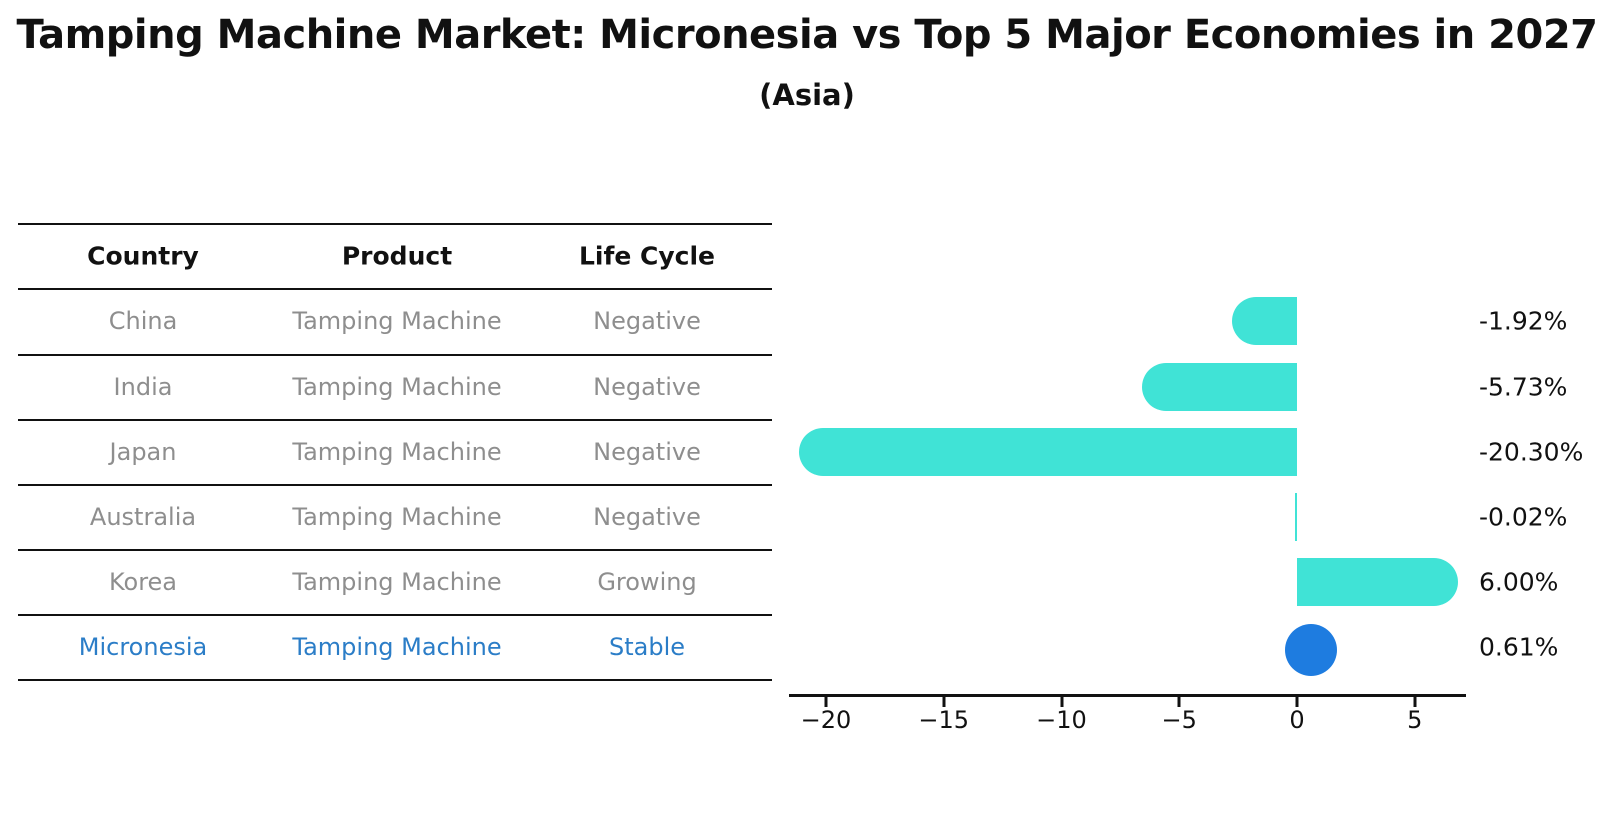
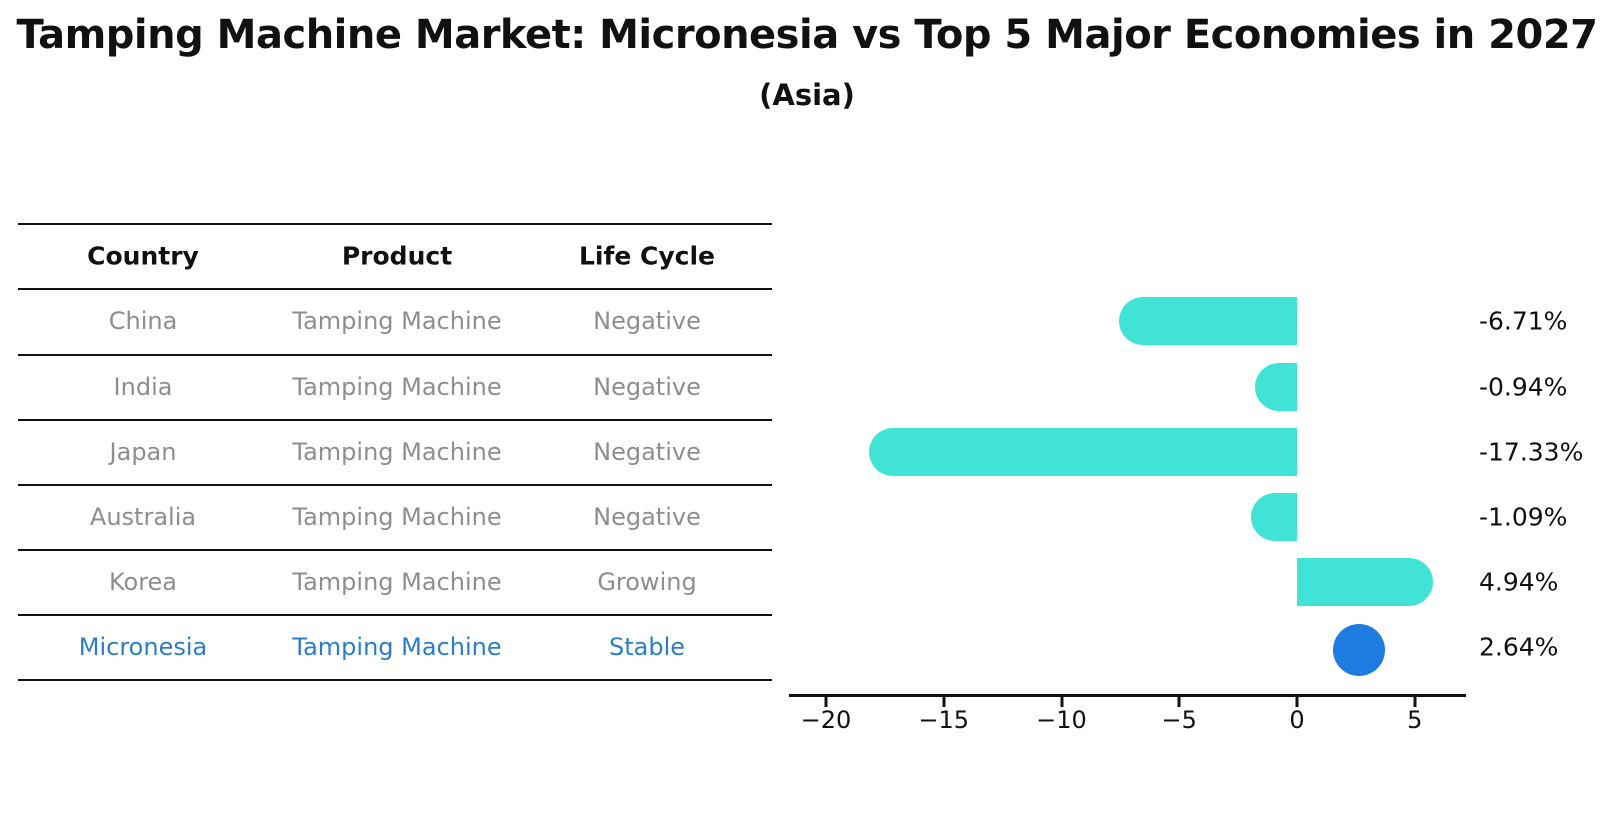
China: -1.92% -> -6.71%
India: -5.73% -> -0.94%
Japan: -20.30% -> -17.33%
Australia: -0.02% -> -1.09%
Korea: 6.00% -> 4.94%
Micronesia: 0.61% -> 2.64%
